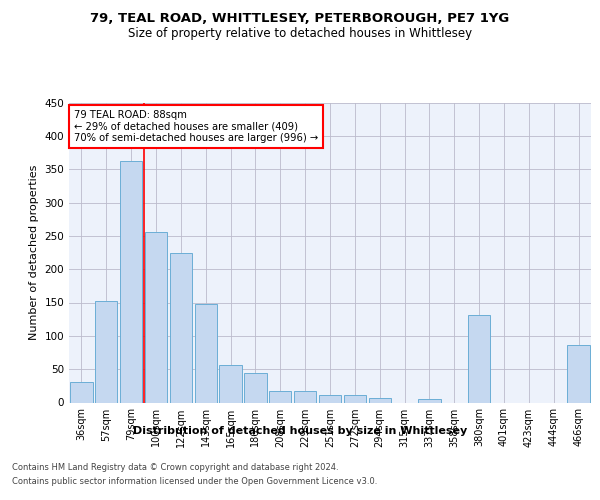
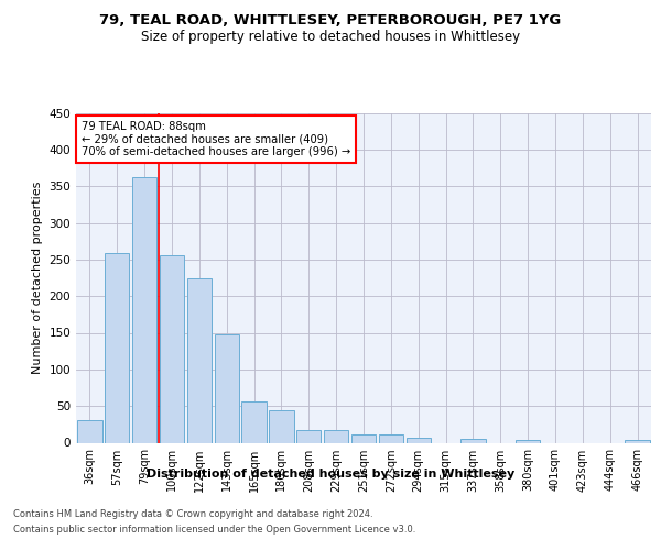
57sqm: 152 -> 259
380sqm: 132 -> 4
466sqm: 86 -> 4
